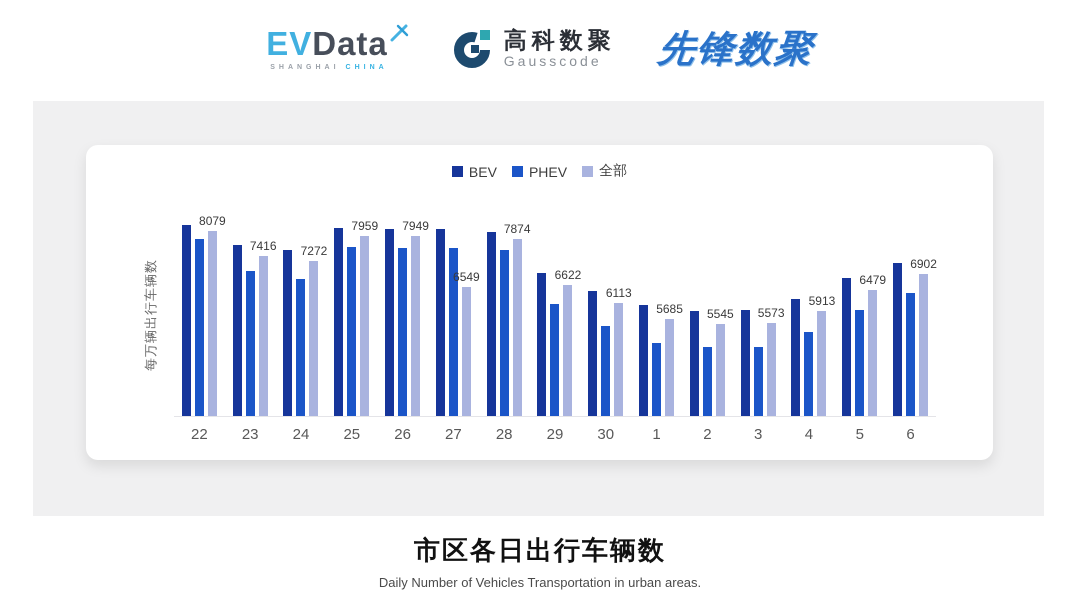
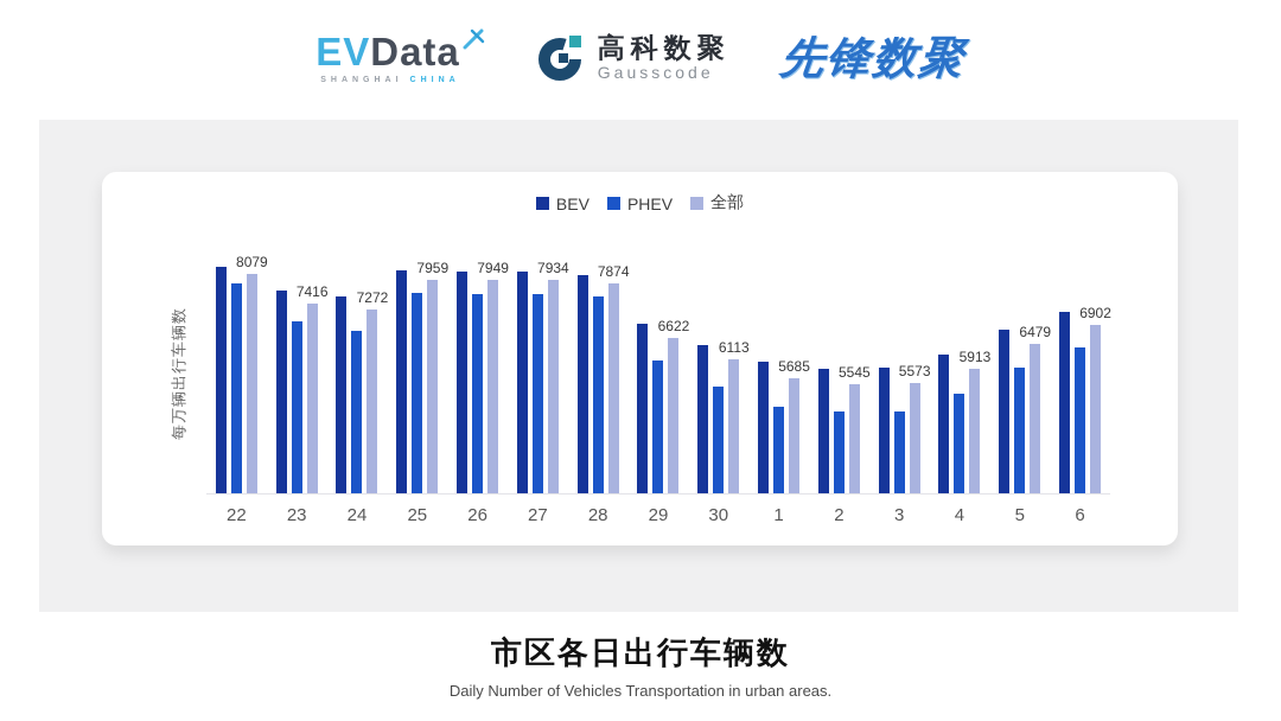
全部/27: 6549 -> 7934
